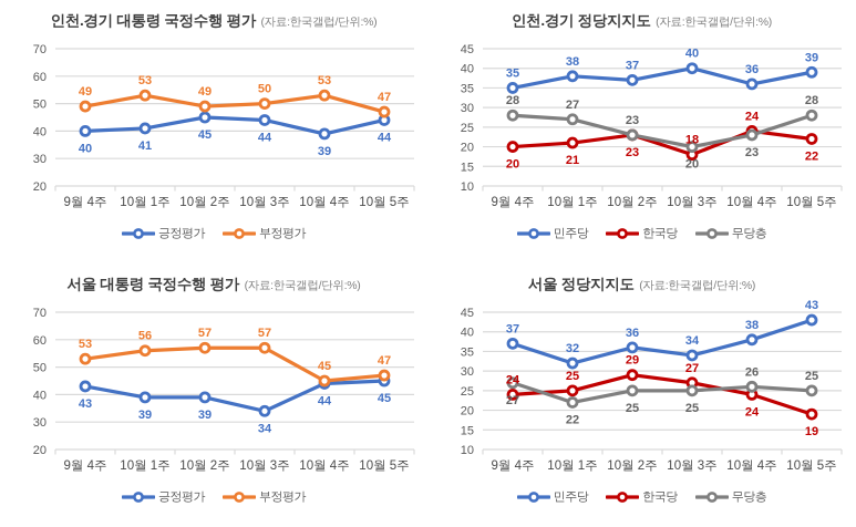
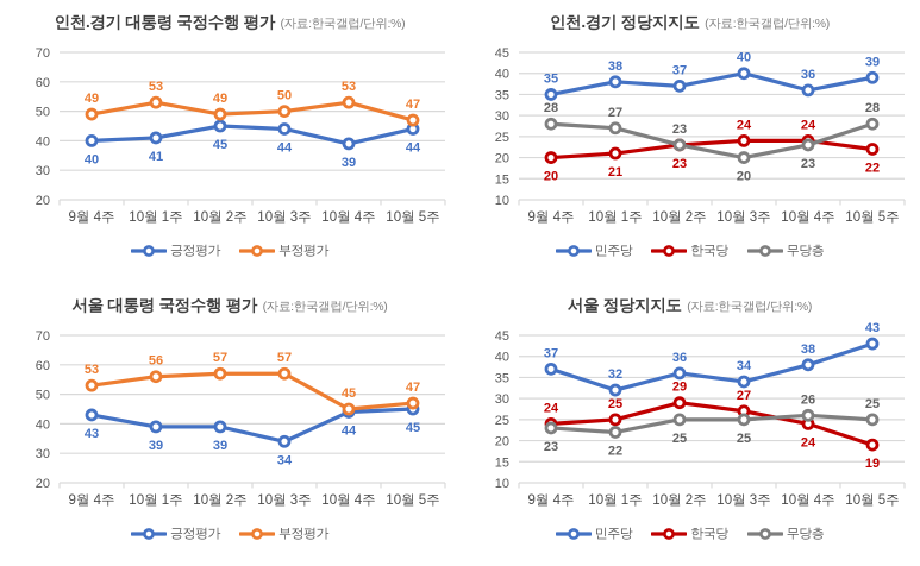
인천.경기 정당지지도/한국당/10월 3주: 18 -> 24
서울 정당지지도/무당층/9월 4주: 27 -> 23
